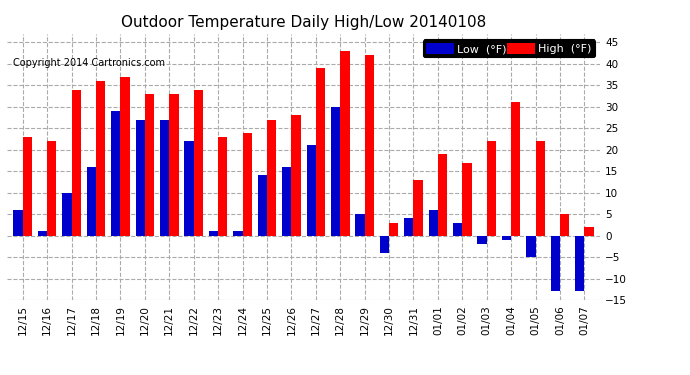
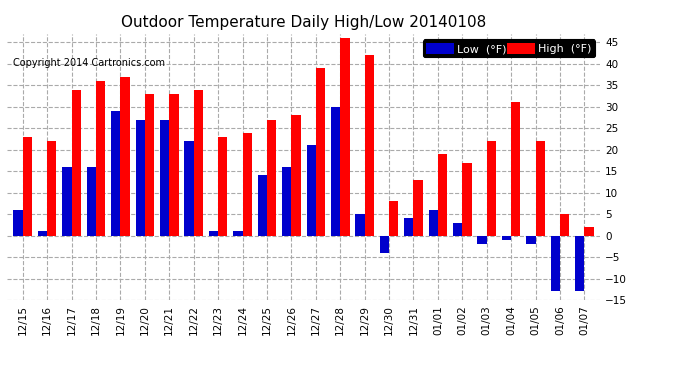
Low (°F)/12/17: 10 -> 16
High (°F)/12/28: 43 -> 46
High (°F)/12/30: 3 -> 8
Low (°F)/01/05: -5 -> -2
